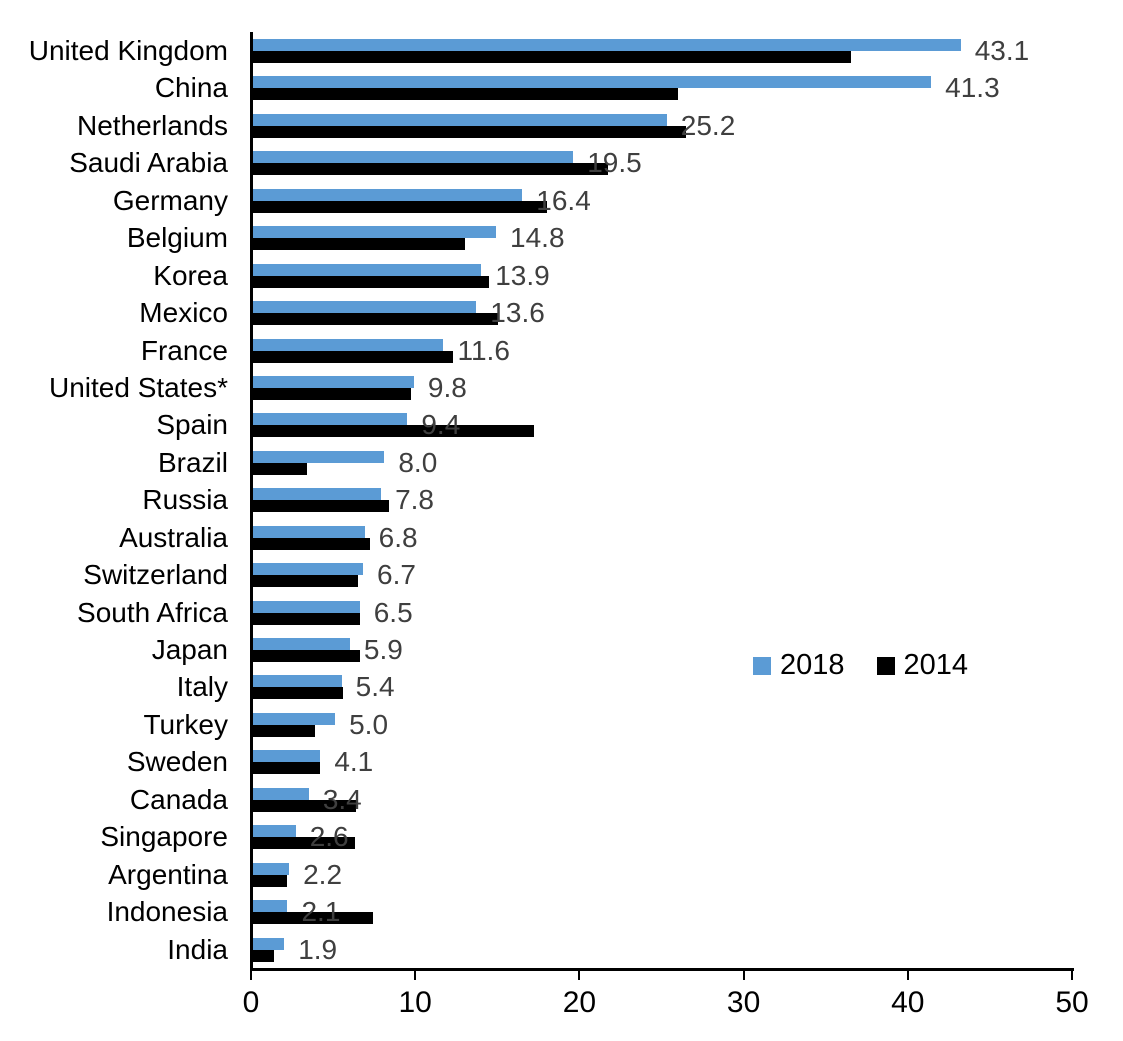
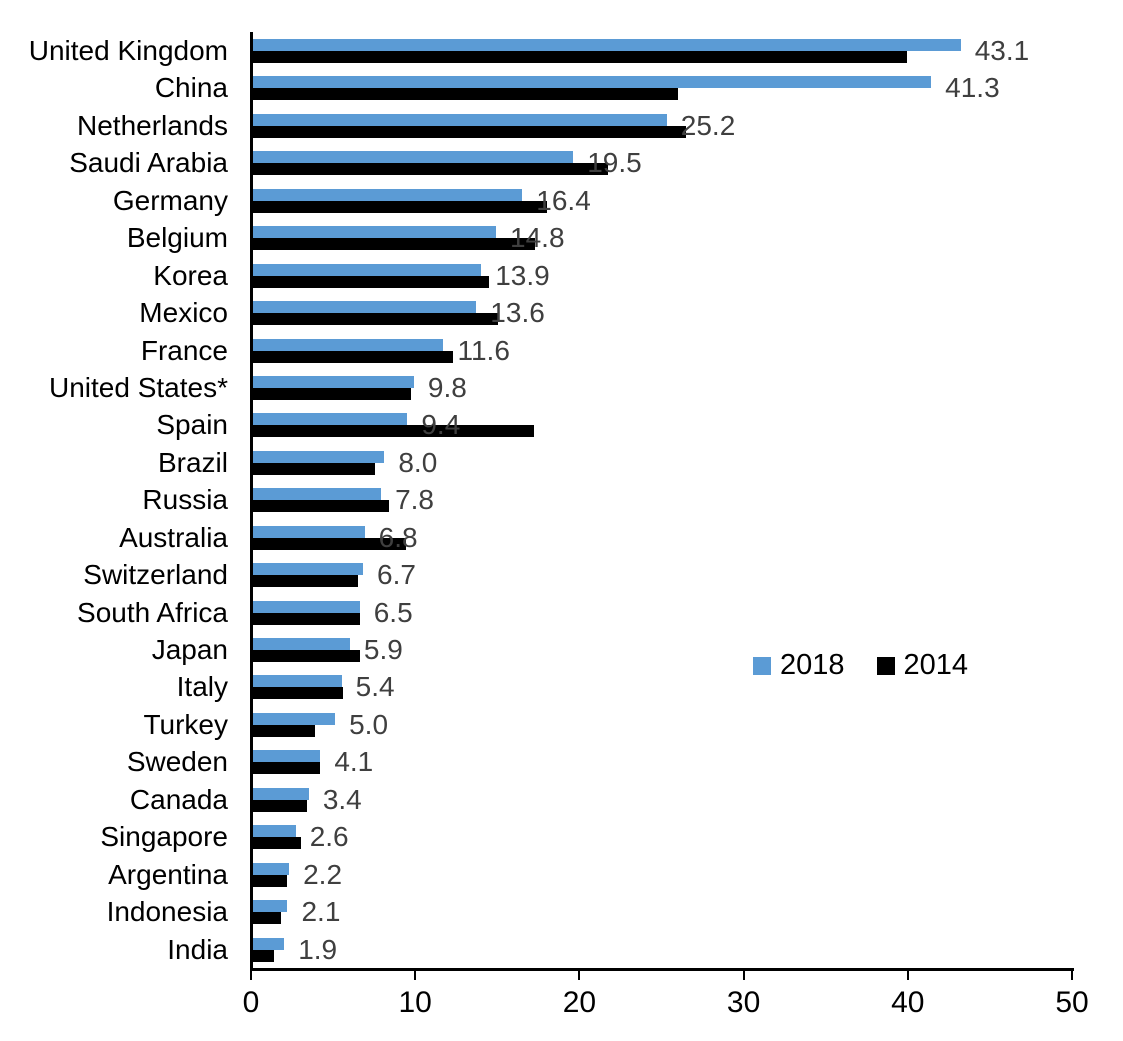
2014/United Kingdom: 36.4 -> 39.8
2014/Belgium: 12.9 -> 17.2
2014/Brazil: 3.3 -> 7.4
2014/Australia: 7.1 -> 9.3
2014/Canada: 6.3 -> 3.3
2014/Singapore: 6.2 -> 2.9
2014/Indonesia: 7.3 -> 1.7
